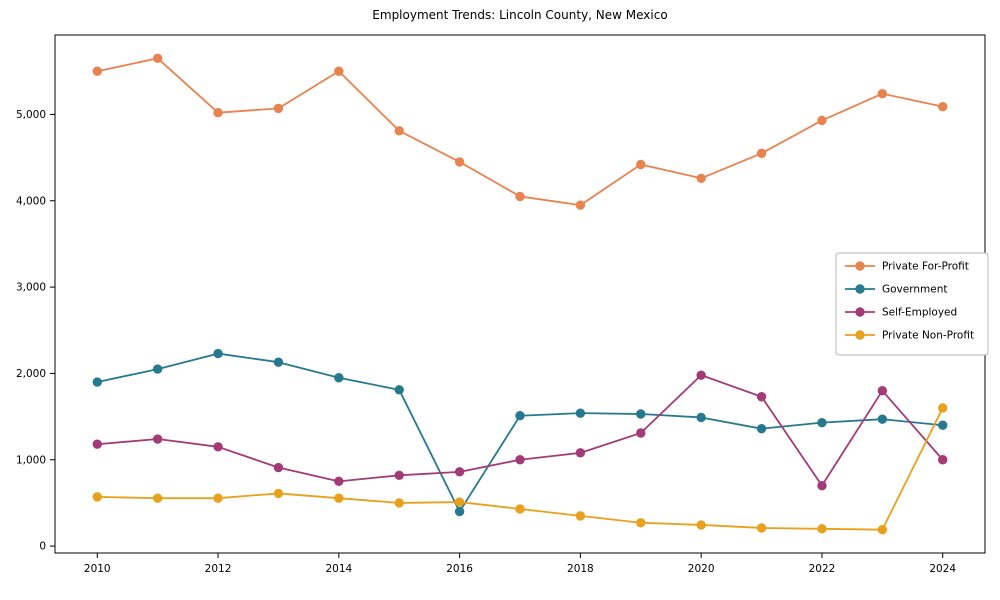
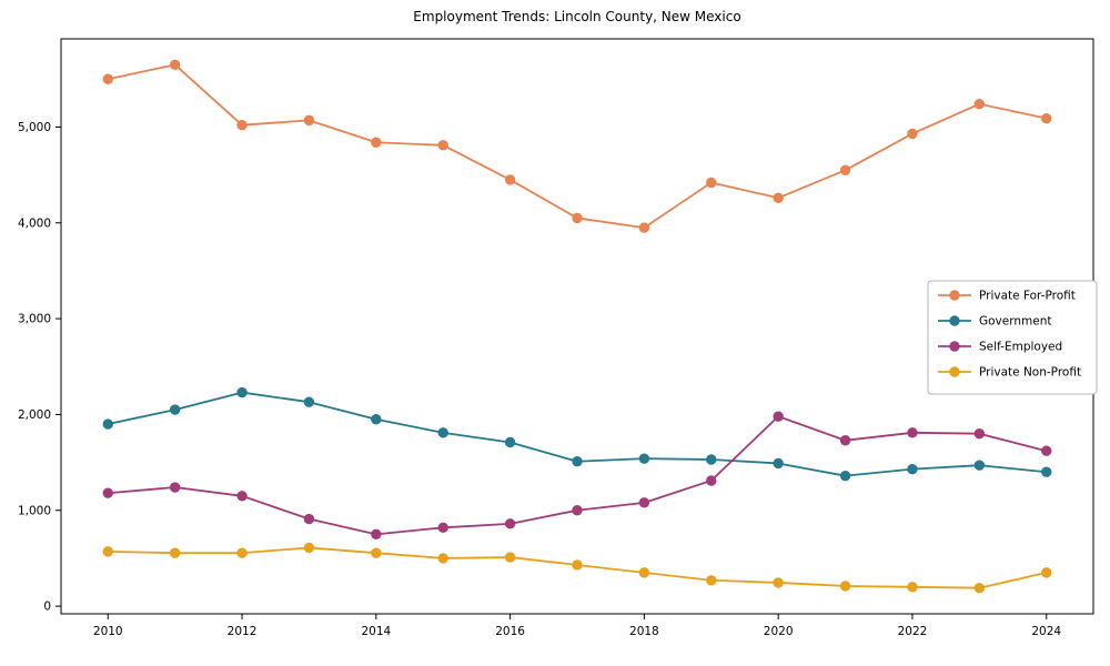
Private For-Profit/2014: 5500 -> 4800
Government/2016: 400 -> 1700
Self-Employed/2022: 700 -> 1800
Self-Employed/2024: 1000 -> 1600
Private Non-Profit/2024: 1600 -> 400
